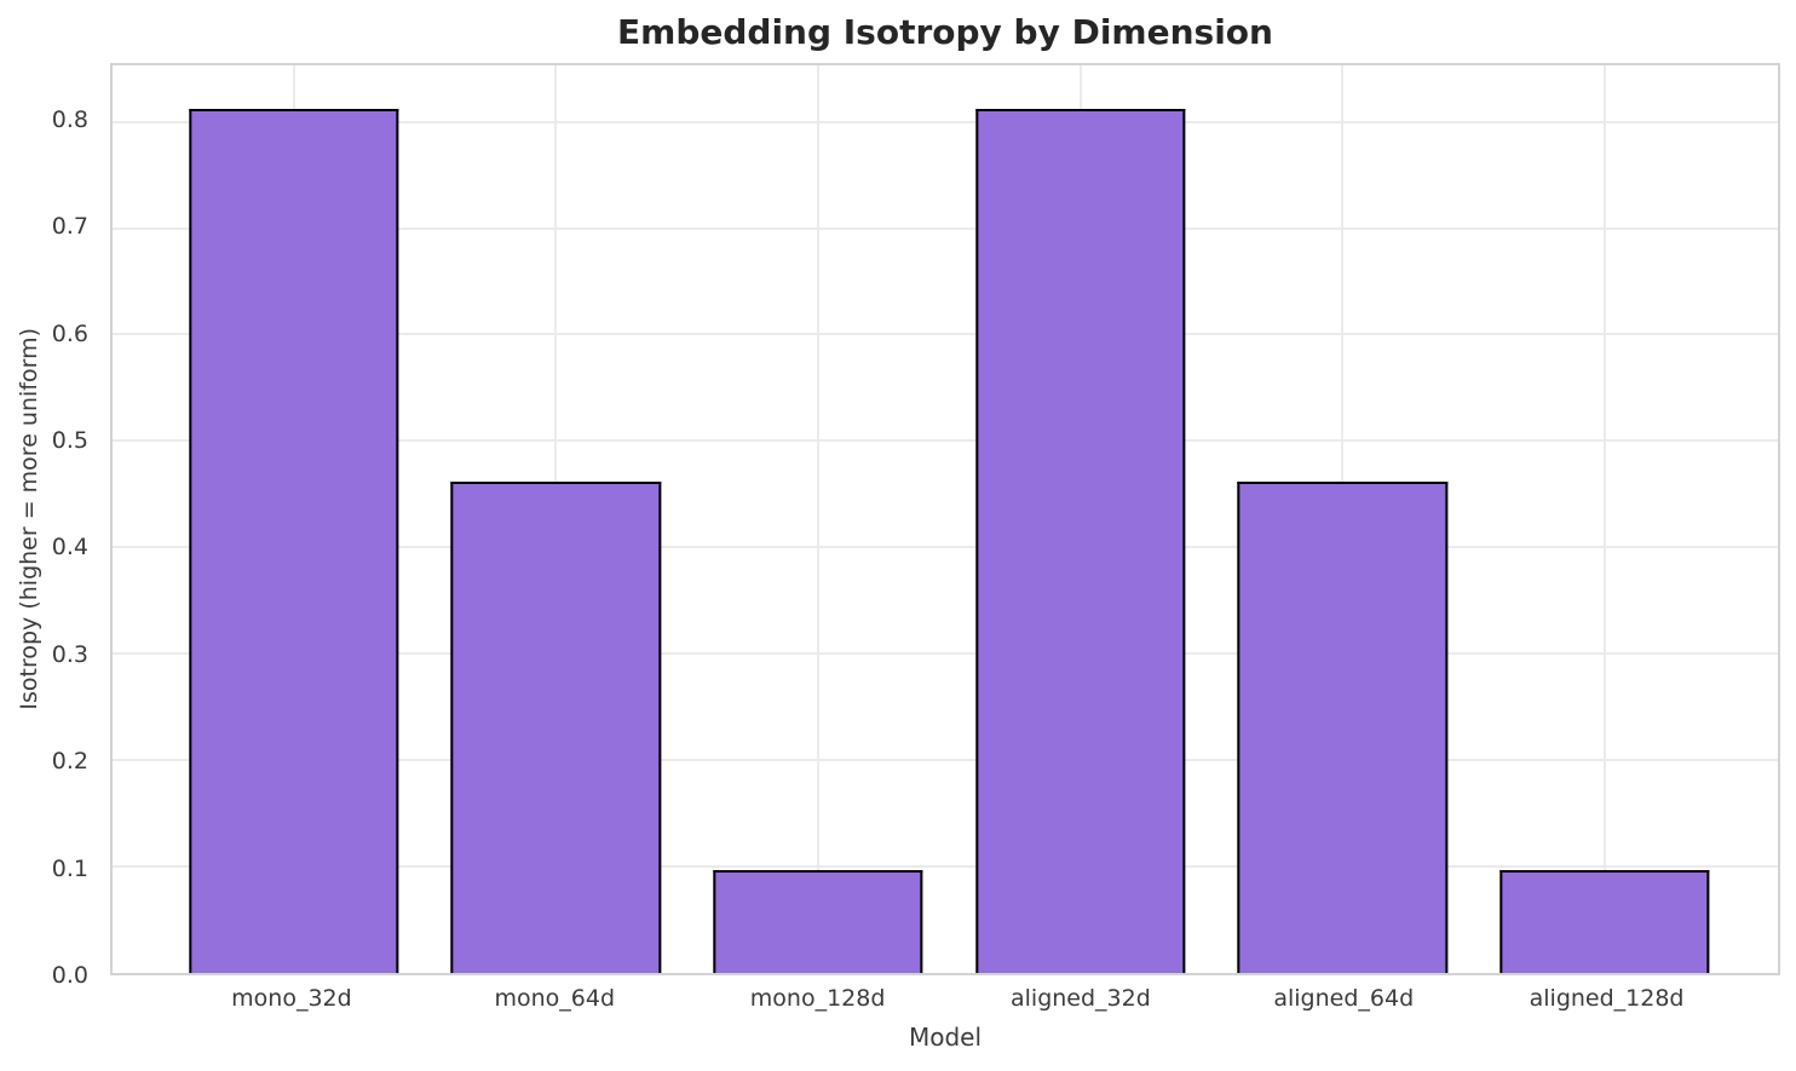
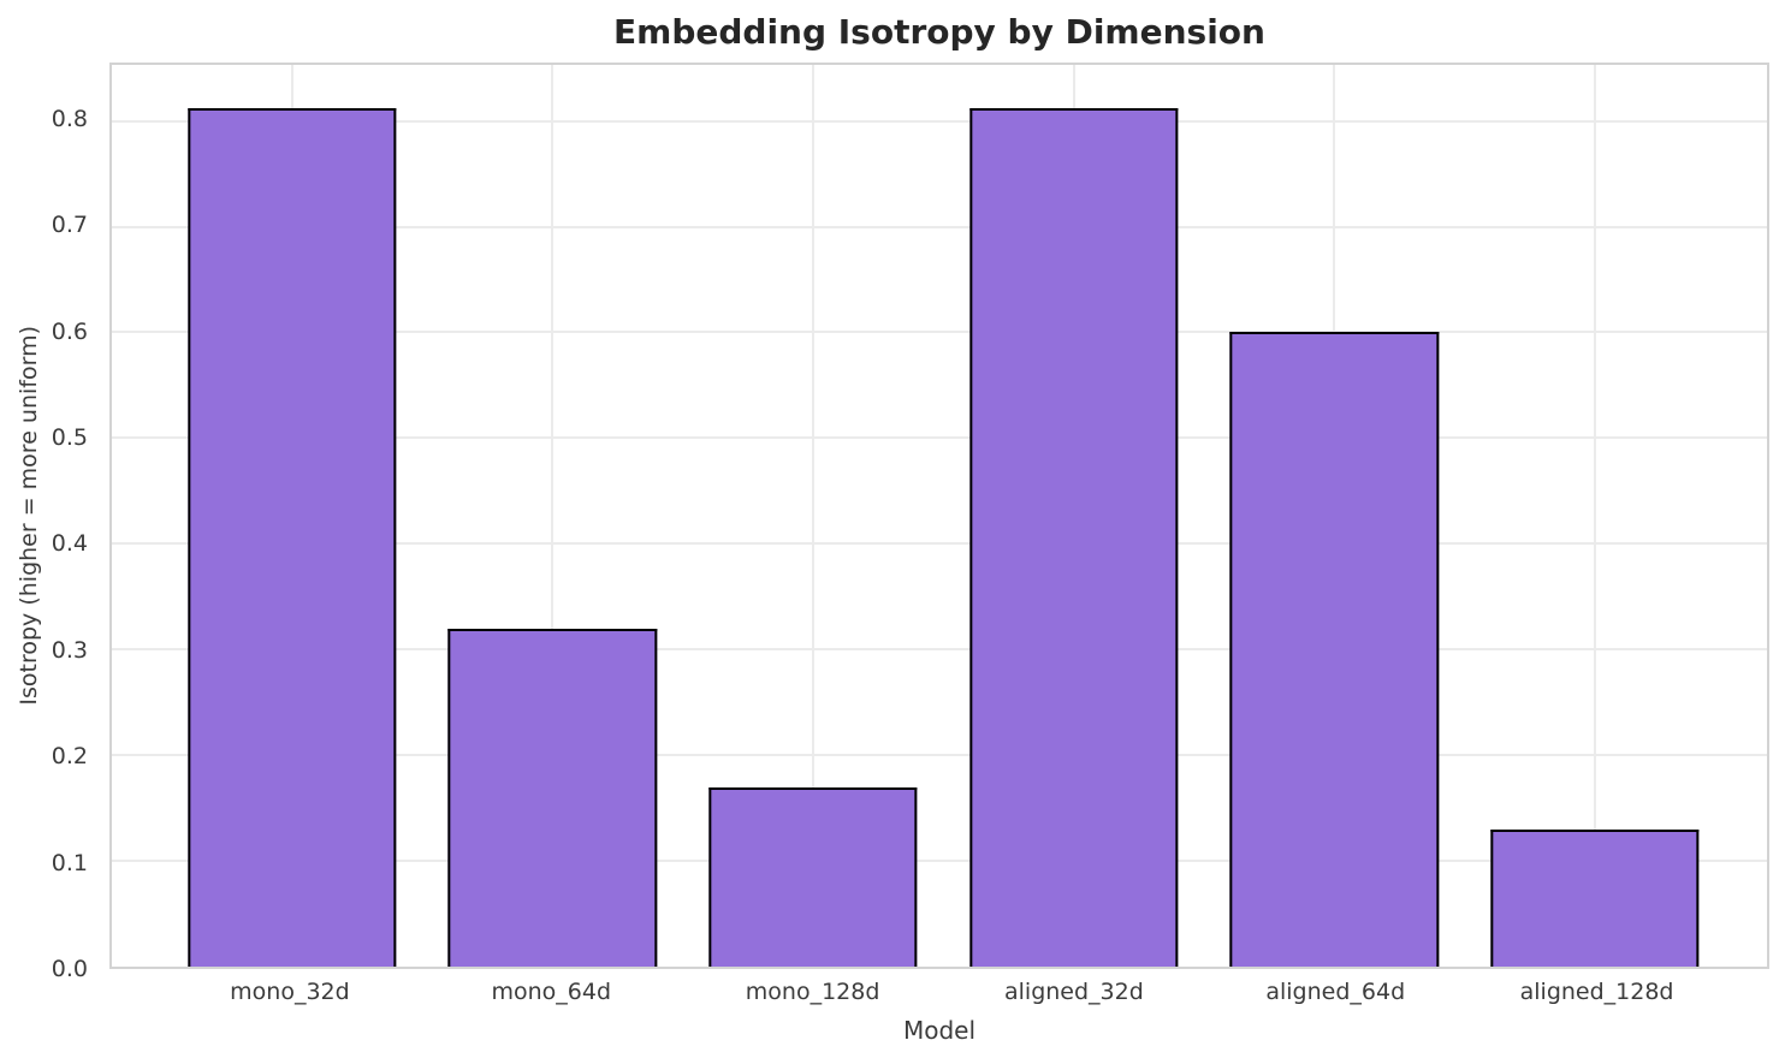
mono_64d: 0.46 -> 0.32
mono_128d: 0.10 -> 0.17
aligned_64d: 0.46 -> 0.60
aligned_128d: 0.10 -> 0.13
